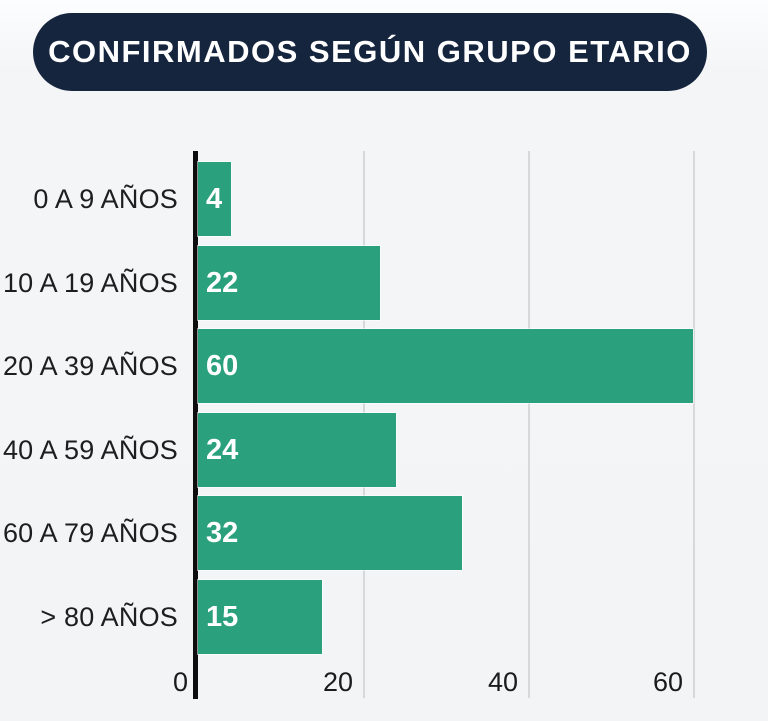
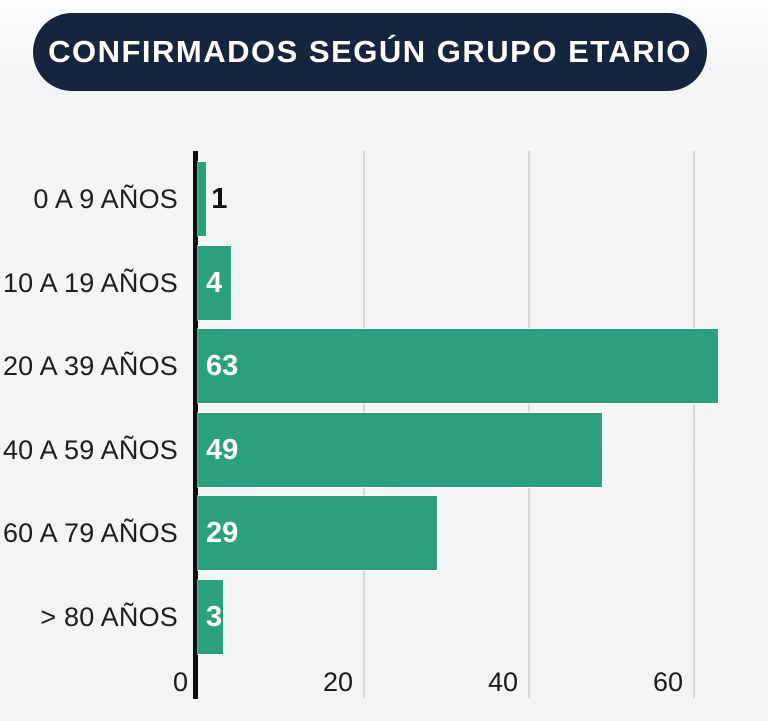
0 A 9 AÑOS: 4 -> 1
10 A 19 AÑOS: 22 -> 4
20 A 39 AÑOS: 60 -> 63
40 A 59 AÑOS: 24 -> 49
60 A 79 AÑOS: 32 -> 29
> 80 AÑOS: 15 -> 3
